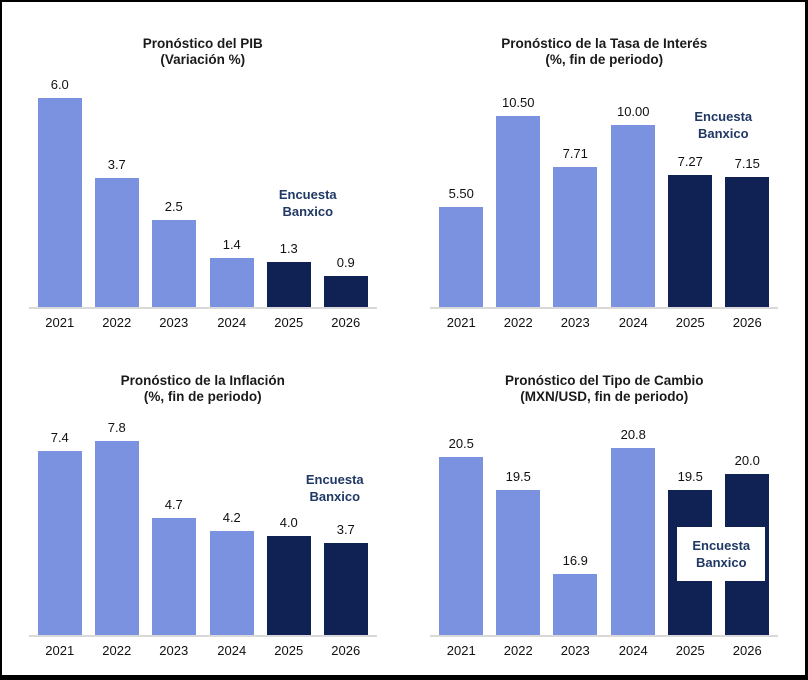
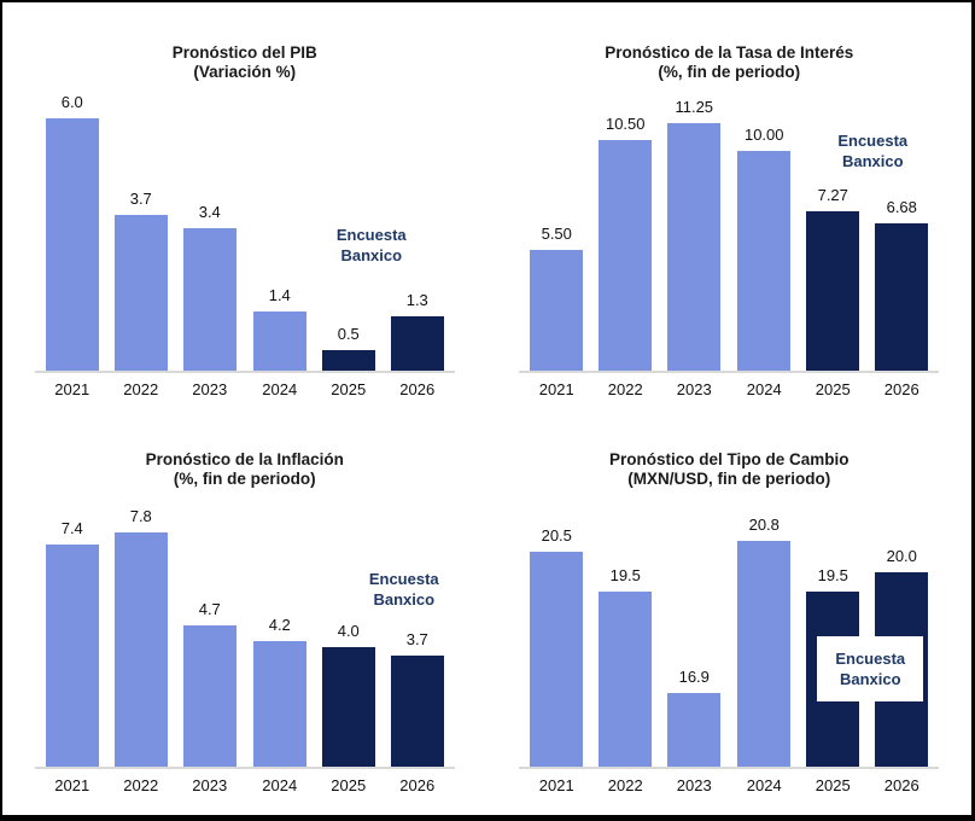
Pronóstico del PIB/2023: 2.5 -> 3.4
Pronóstico del PIB/2025: 1.3 -> 0.5
Pronóstico del PIB/2026: 0.9 -> 1.3
Pronóstico de la Tasa de Interés/2023: 7.71 -> 11.25
Pronóstico de la Tasa de Interés/2026: 7.15 -> 6.68
